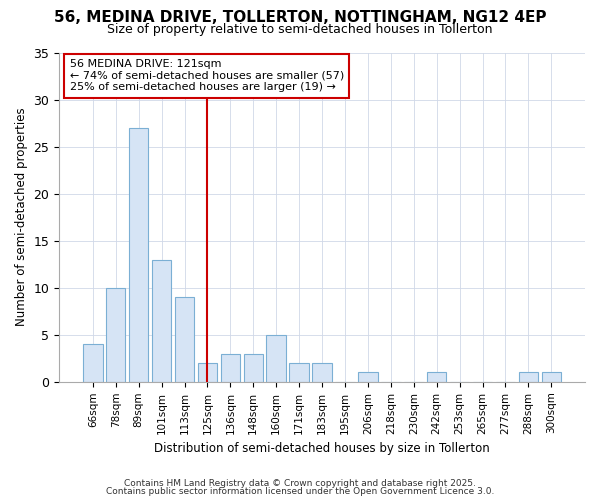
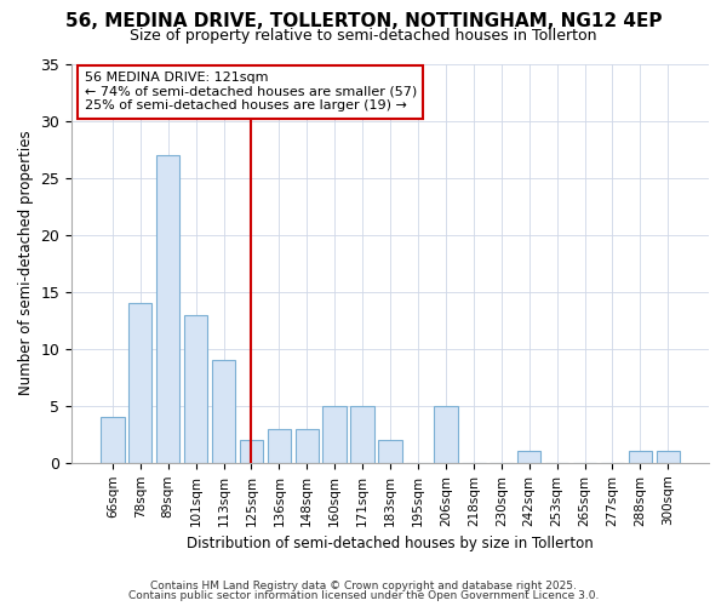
78sqm: 10 -> 14
171sqm: 2 -> 5
206sqm: 1 -> 5
